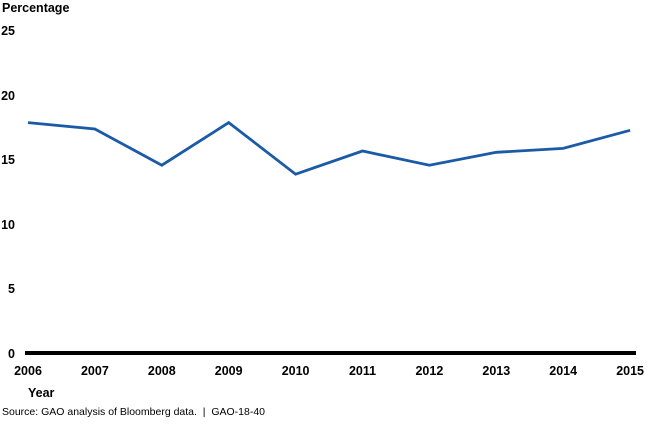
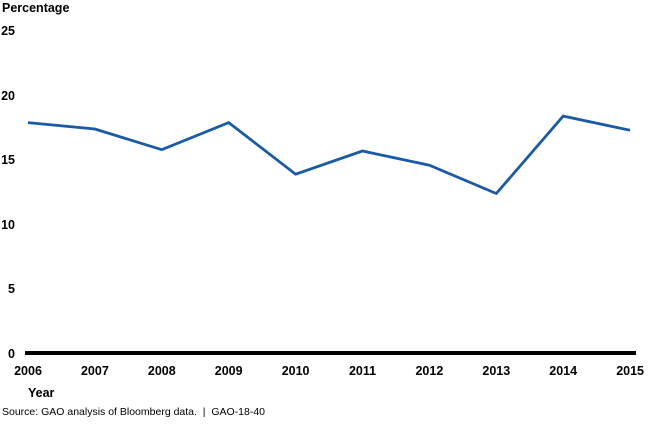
2008: 14.6 -> 15.8
2013: 15.6 -> 12.4
2014: 15.9 -> 18.4
